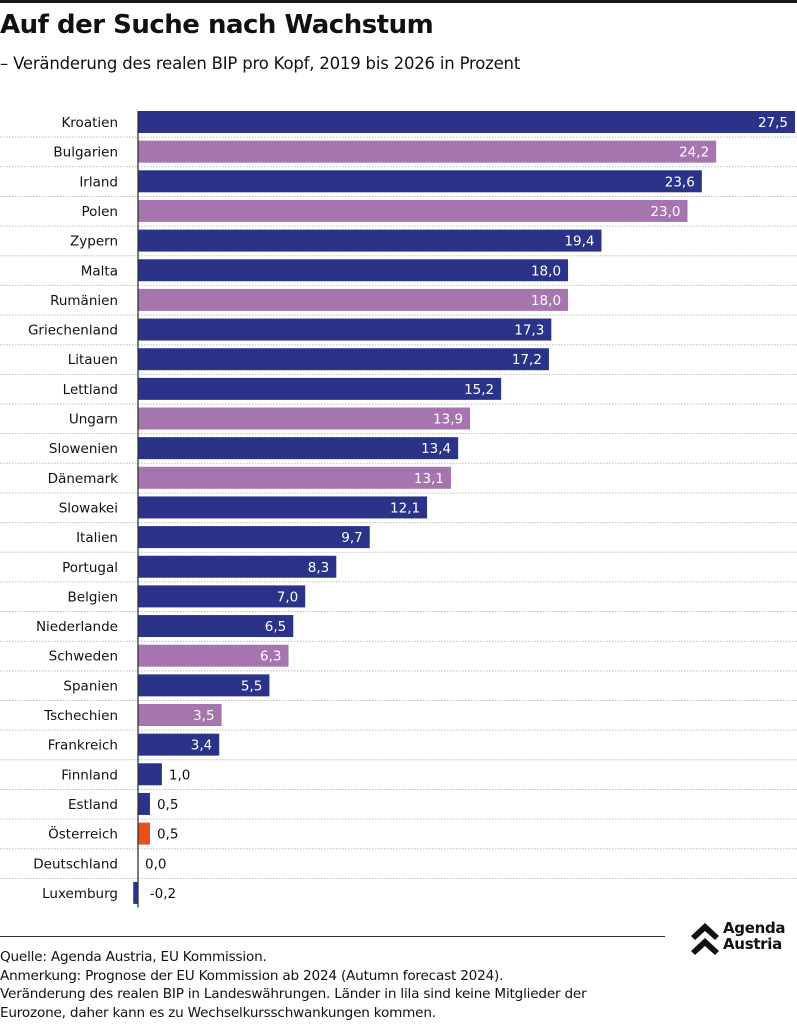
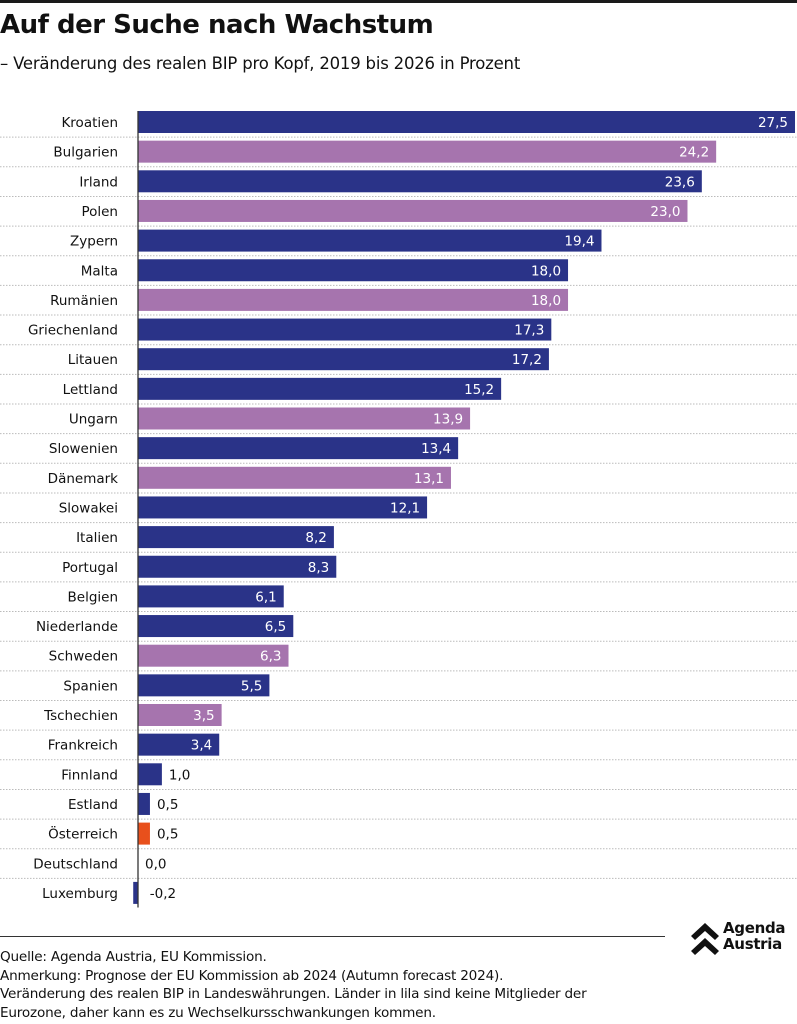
Italien: 9,7 -> 8,2
Belgien: 7,0 -> 6,1
